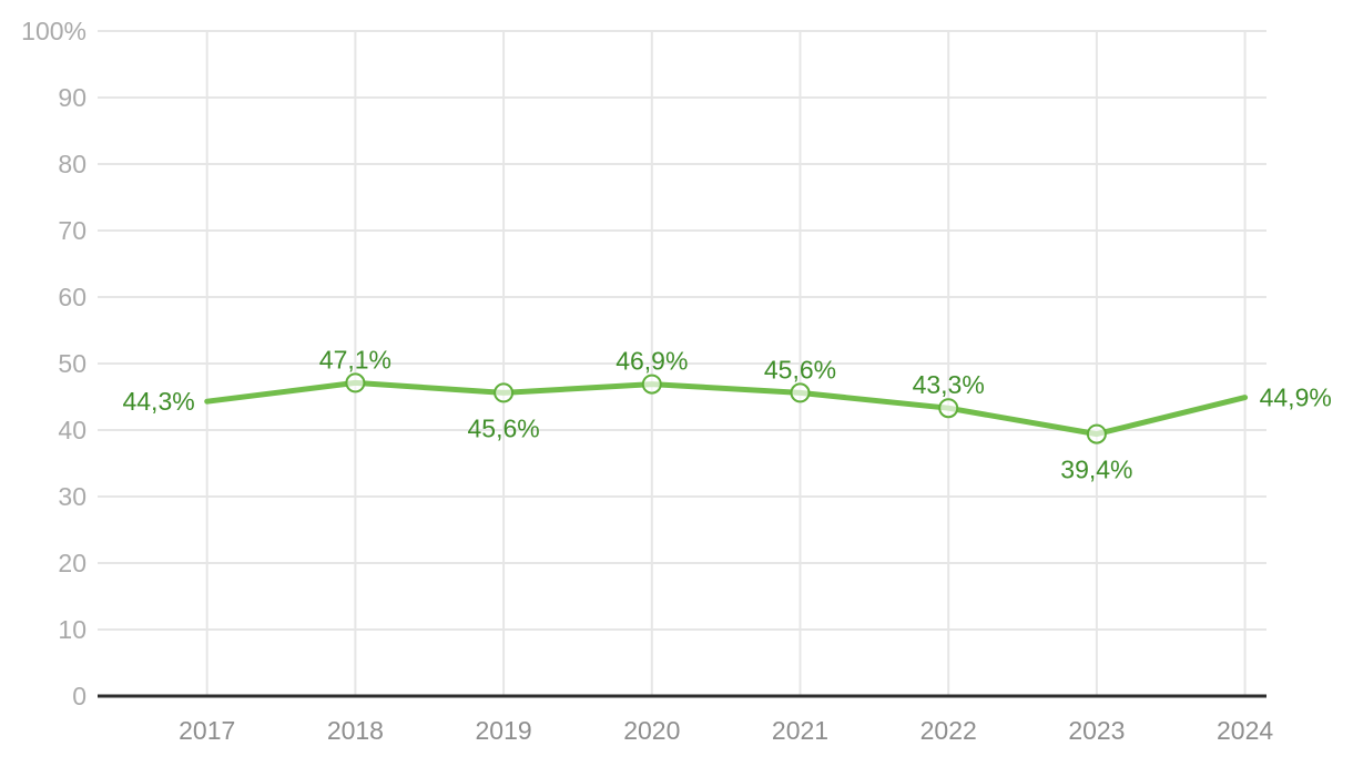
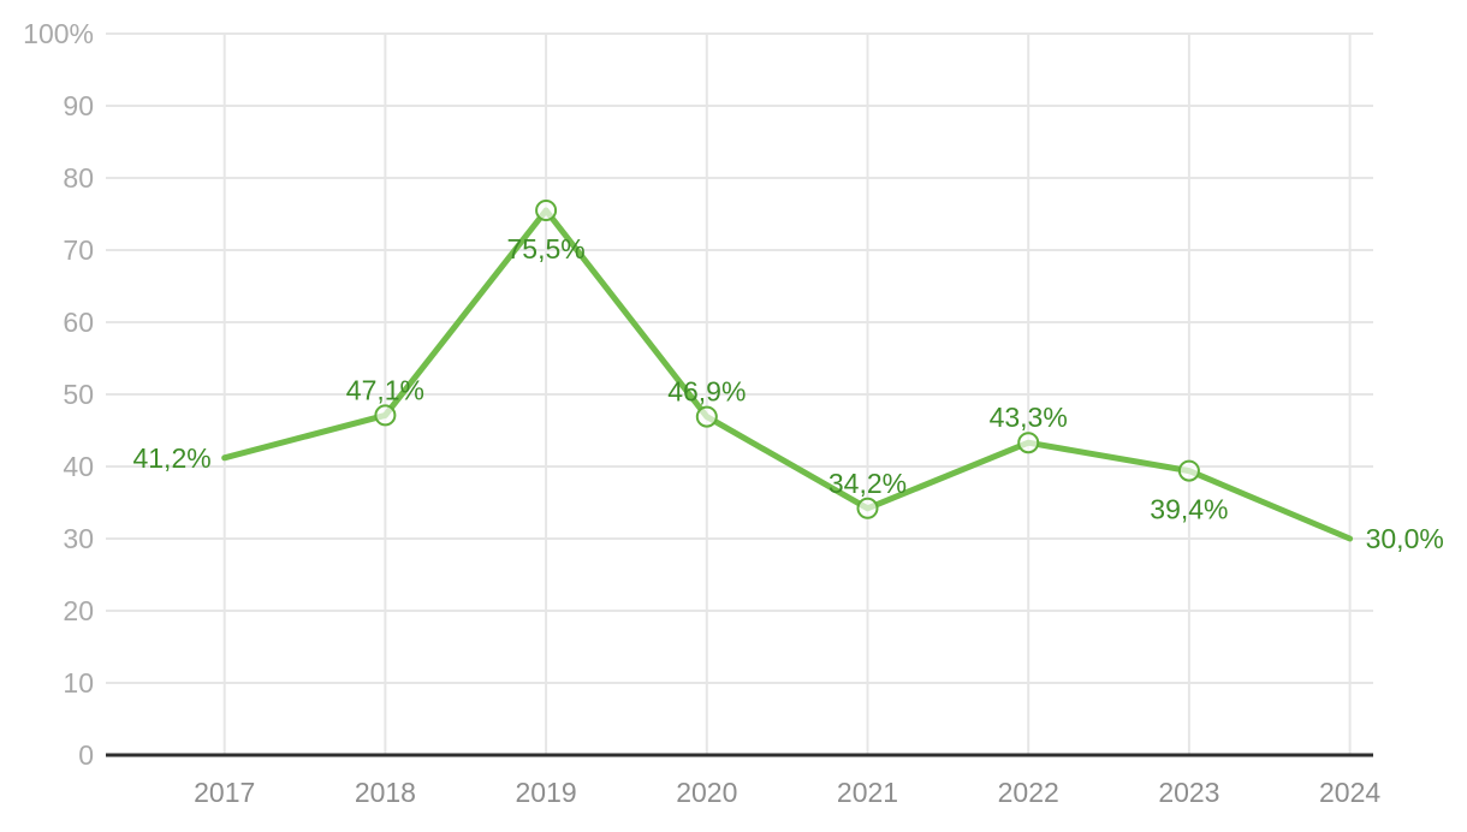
2017: 44,3% -> 41,2%
2019: 45,6% -> 75,5%
2021: 45,6% -> 34,2%
2024: 44,9% -> 30,0%
